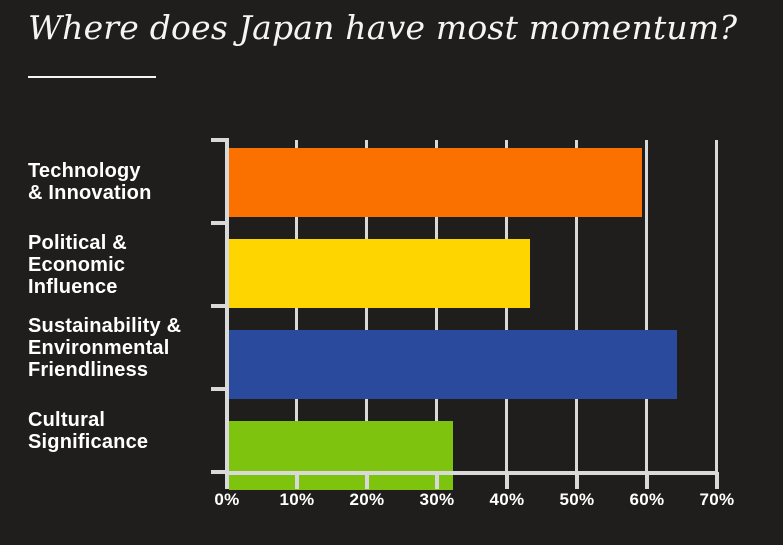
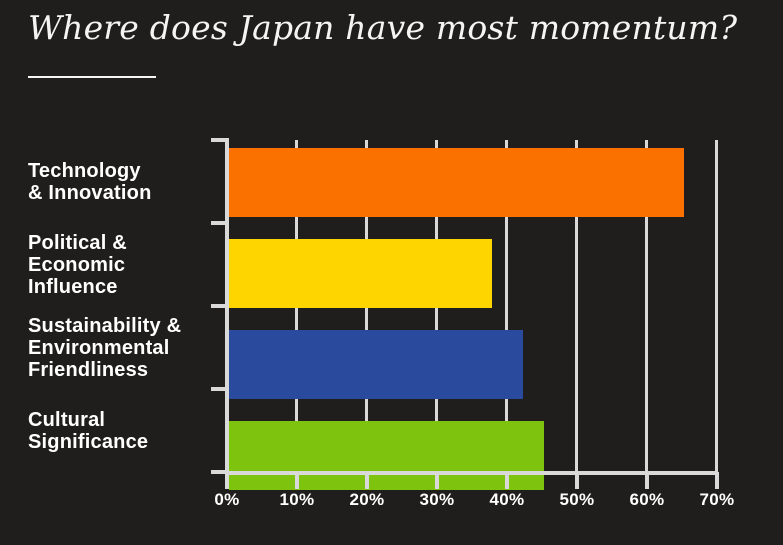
Technology & Innovation: 59% -> 65%
Political & Economic Influence: 43% -> 38%
Sustainability & Environmental Friendliness: 64% -> 42%
Cultural Significance: 32% -> 45%
